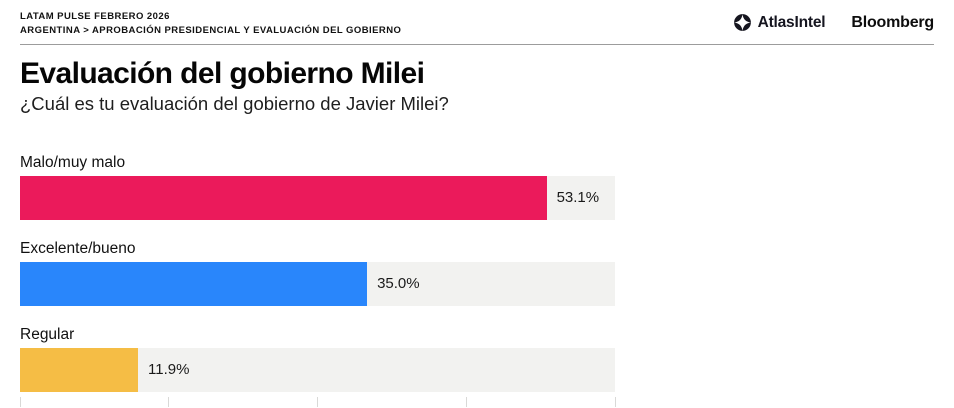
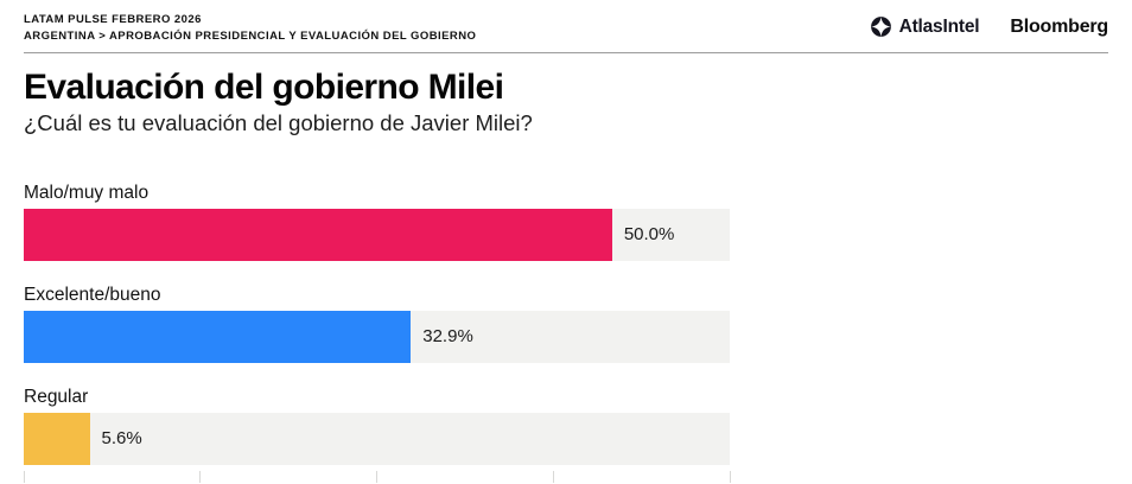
Malo/muy malo: 53.1% -> 50.0%
Excelente/bueno: 35.0% -> 32.9%
Regular: 11.9% -> 5.6%
